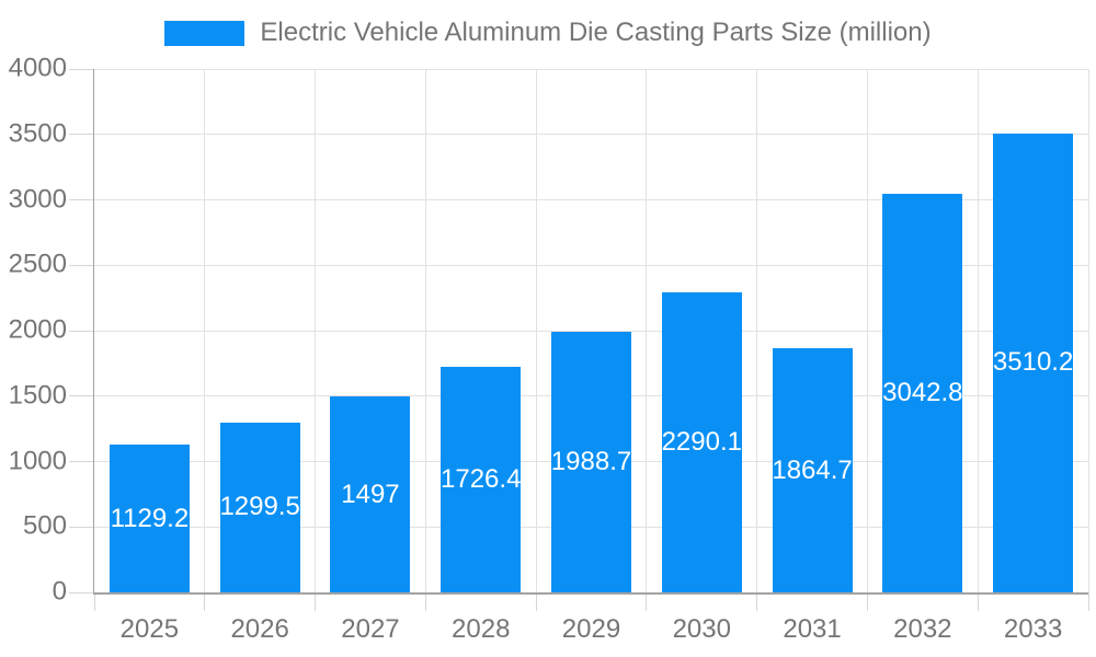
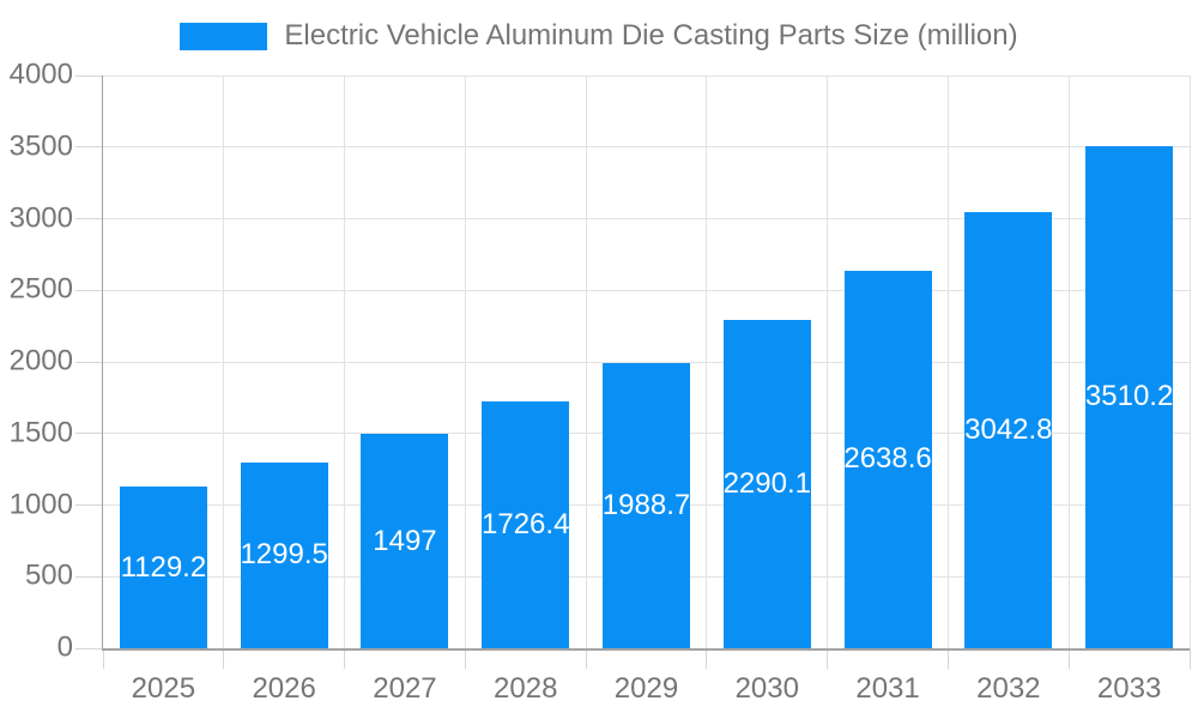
2031: 1864.7 -> 2638.6
